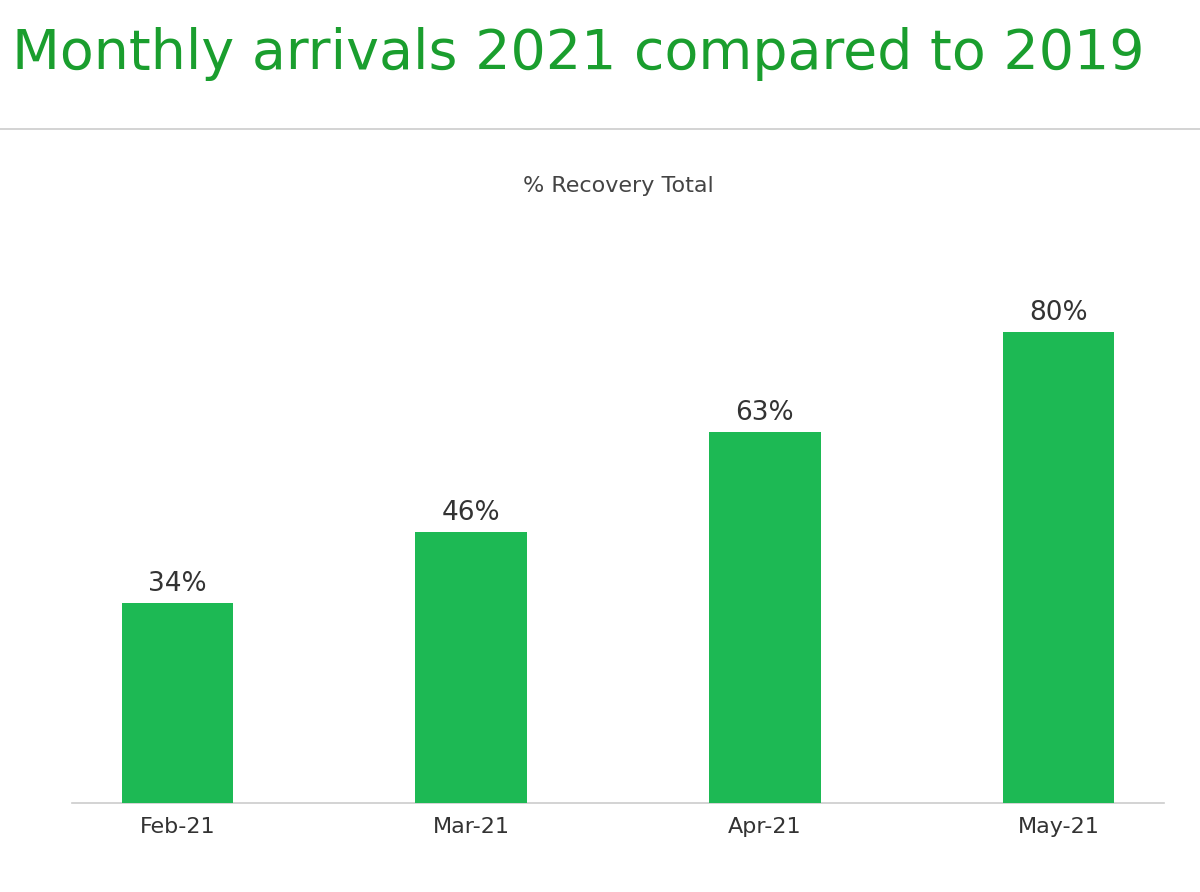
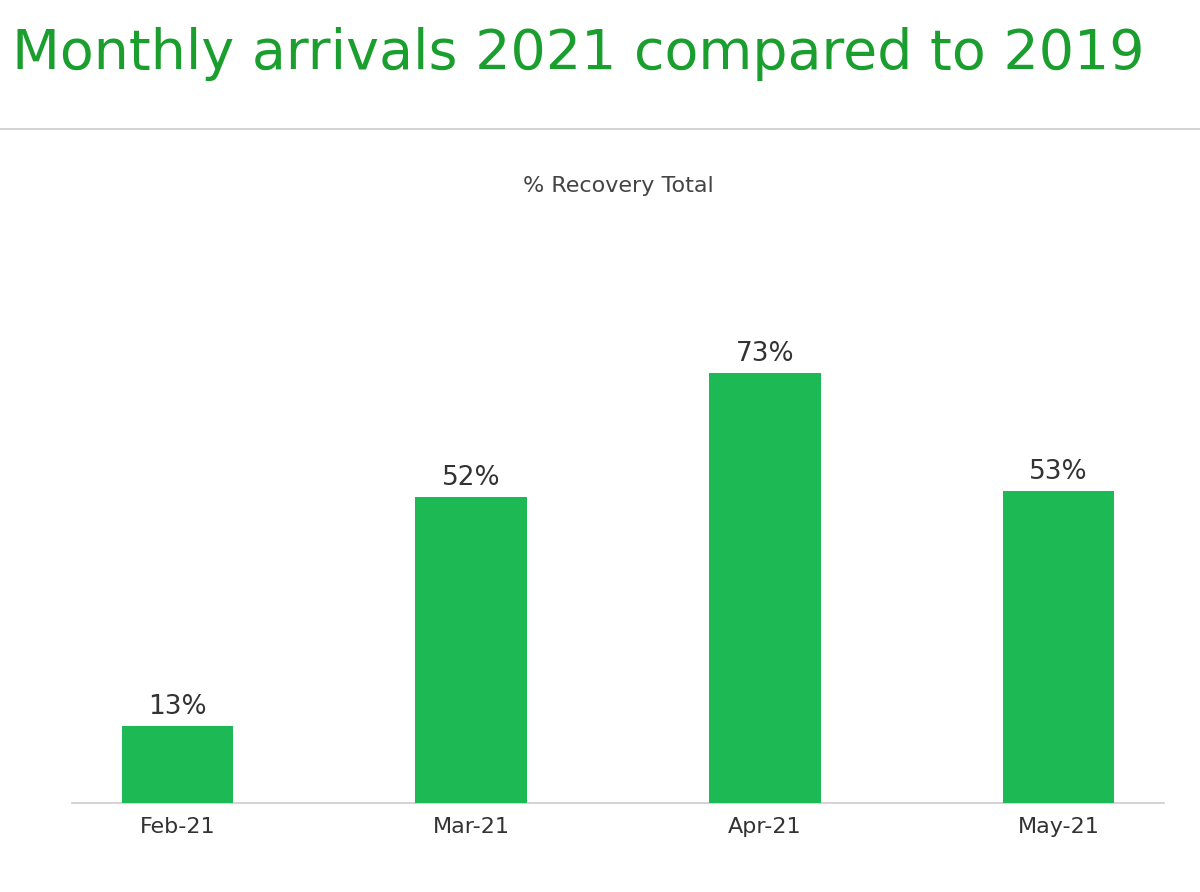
Feb-21: 34% -> 13%
Mar-21: 46% -> 52%
Apr-21: 63% -> 73%
May-21: 80% -> 53%
